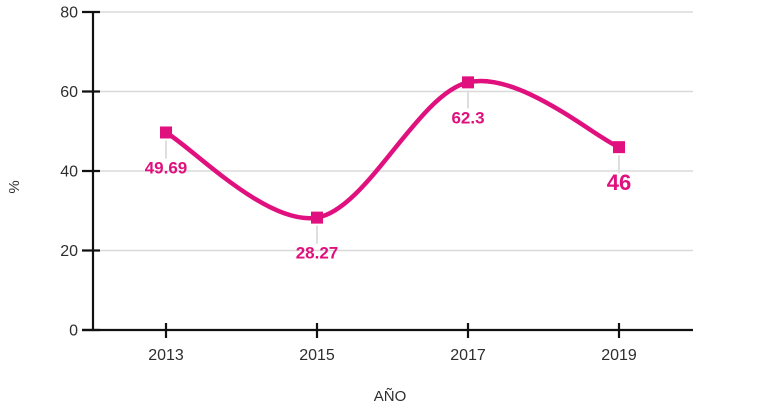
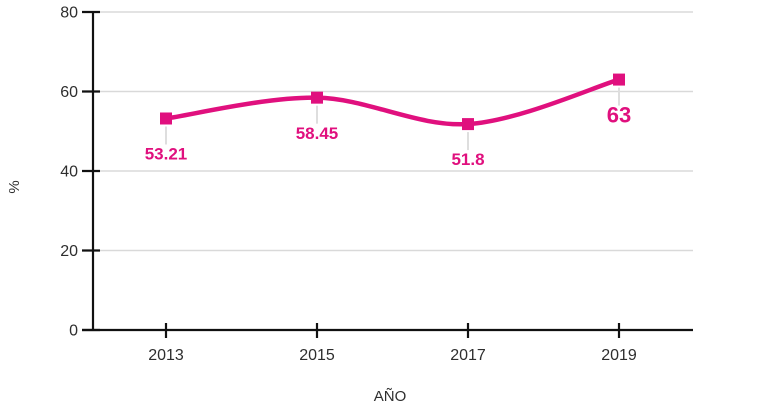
2013: 49.69 -> 53.21
2015: 28.27 -> 58.45
2017: 62.3 -> 51.8
2019: 46 -> 63
